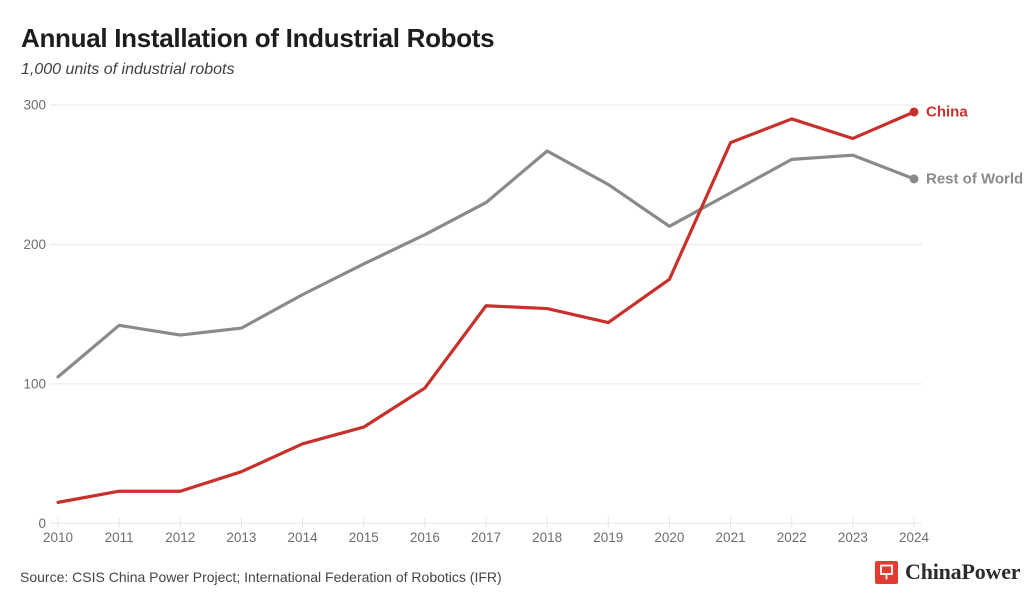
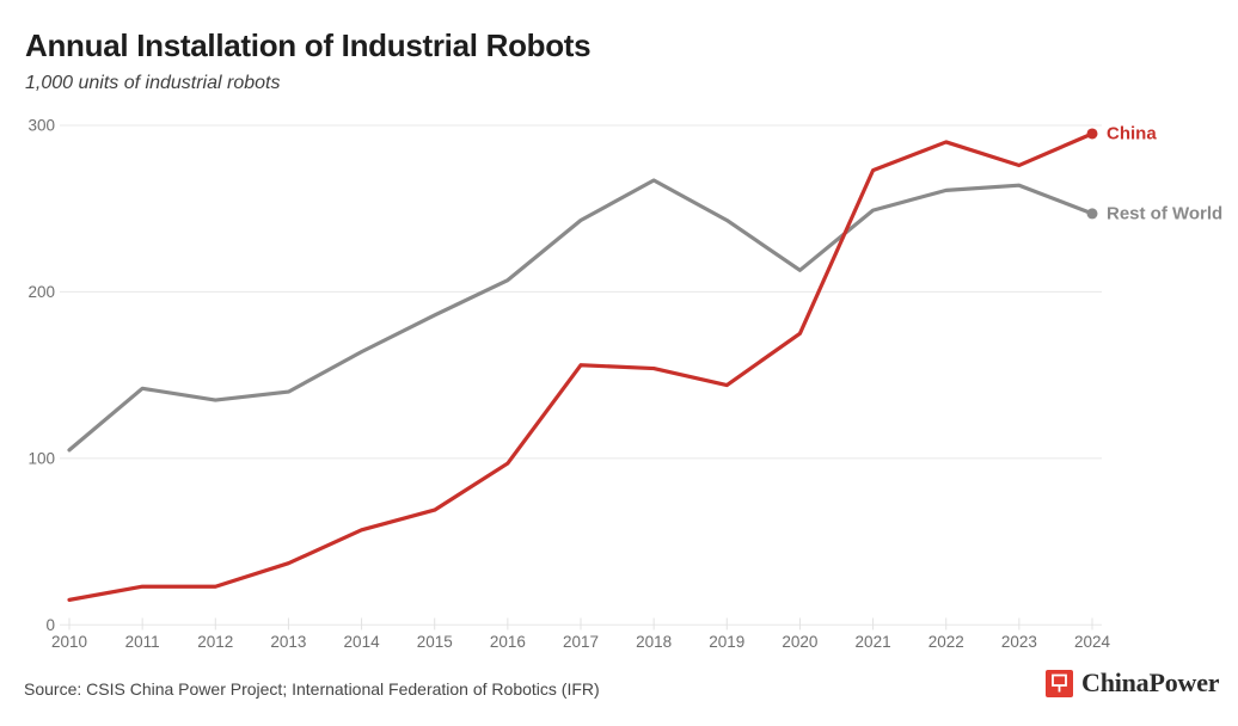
Rest of World/2017: 230 -> 243
Rest of World/2021: 237 -> 249
